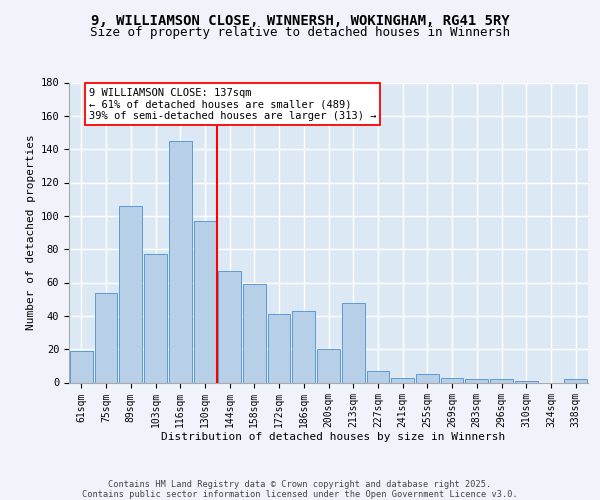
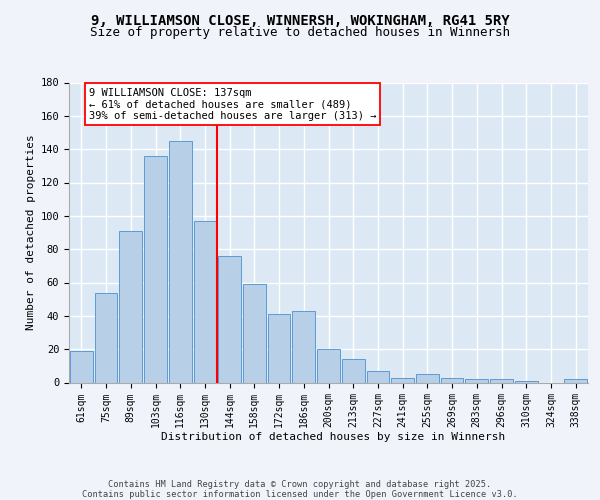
89sqm: 106 -> 91
103sqm: 77 -> 136
144sqm: 67 -> 76
213sqm: 48 -> 14
